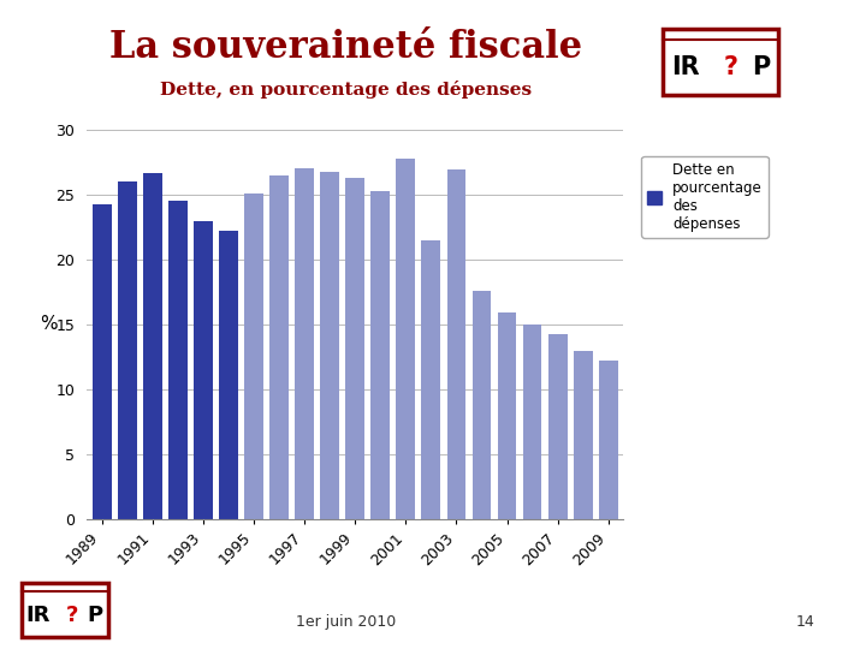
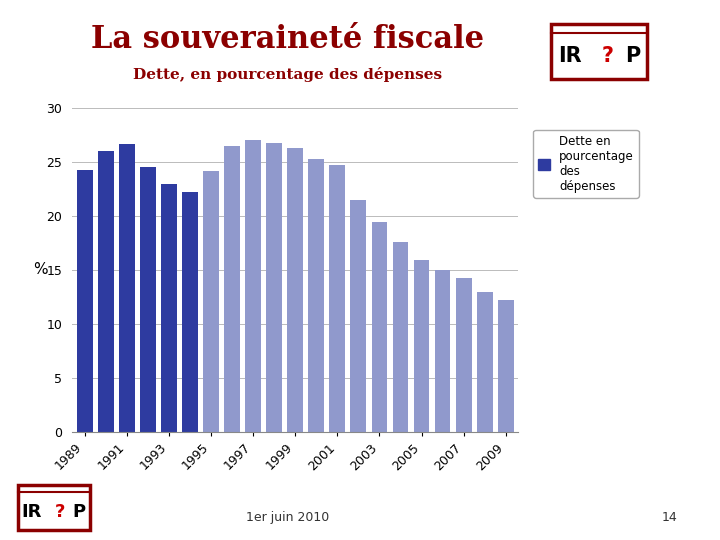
1995: 25.1 -> 24.2
2001: 27.8 -> 24.7
2003: 26.9 -> 19.4
